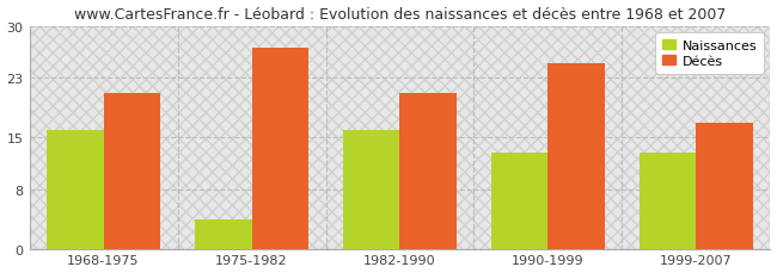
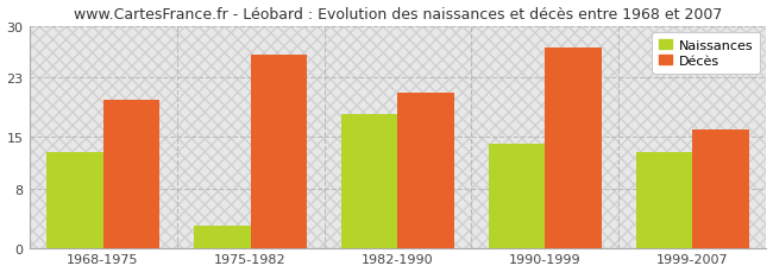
Naissances/1968-1975: 16 -> 13
Décès/1968-1975: 21 -> 20
Naissances/1975-1982: 4 -> 3
Décès/1975-1982: 27 -> 26
Naissances/1982-1990: 16 -> 18
Naissances/1990-1999: 13 -> 14
Décès/1990-1999: 25 -> 27
Décès/1999-2007: 17 -> 16
